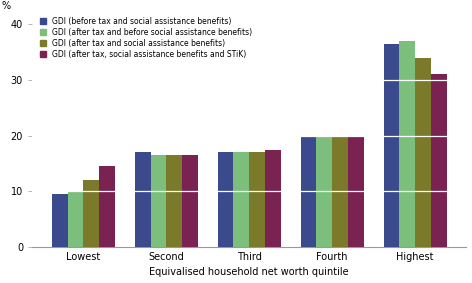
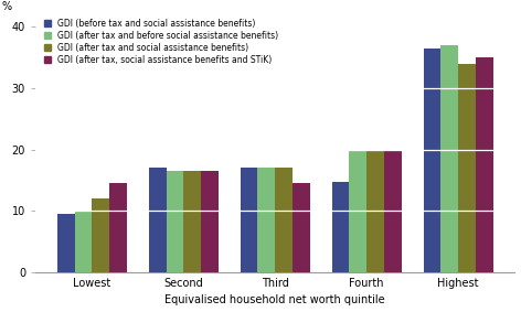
GDI (after tax, social assistance benefits and STiK)/Third: 17.5 -> 14.6
GDI (before tax and social assistance benefits)/Fourth: 20.0 -> 14.8
GDI (after tax, social assistance benefits and STiK)/Highest: 31.0 -> 35.0
